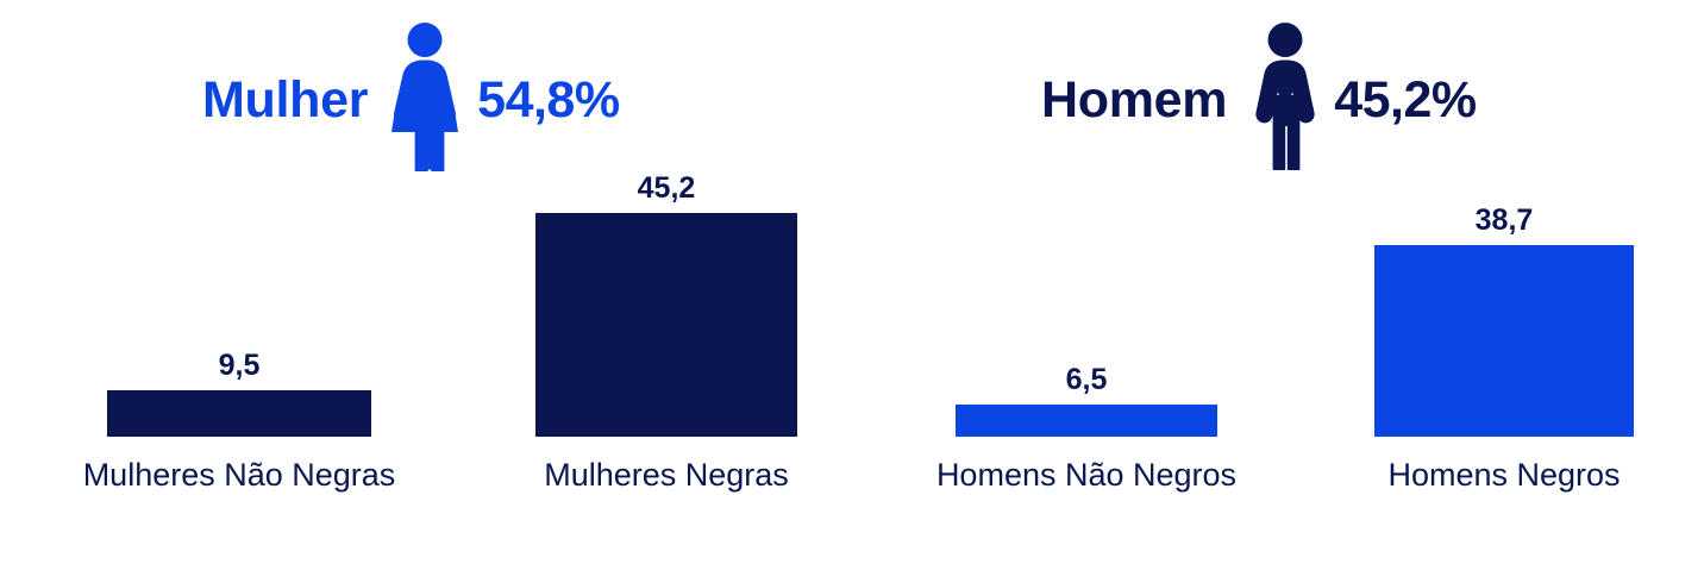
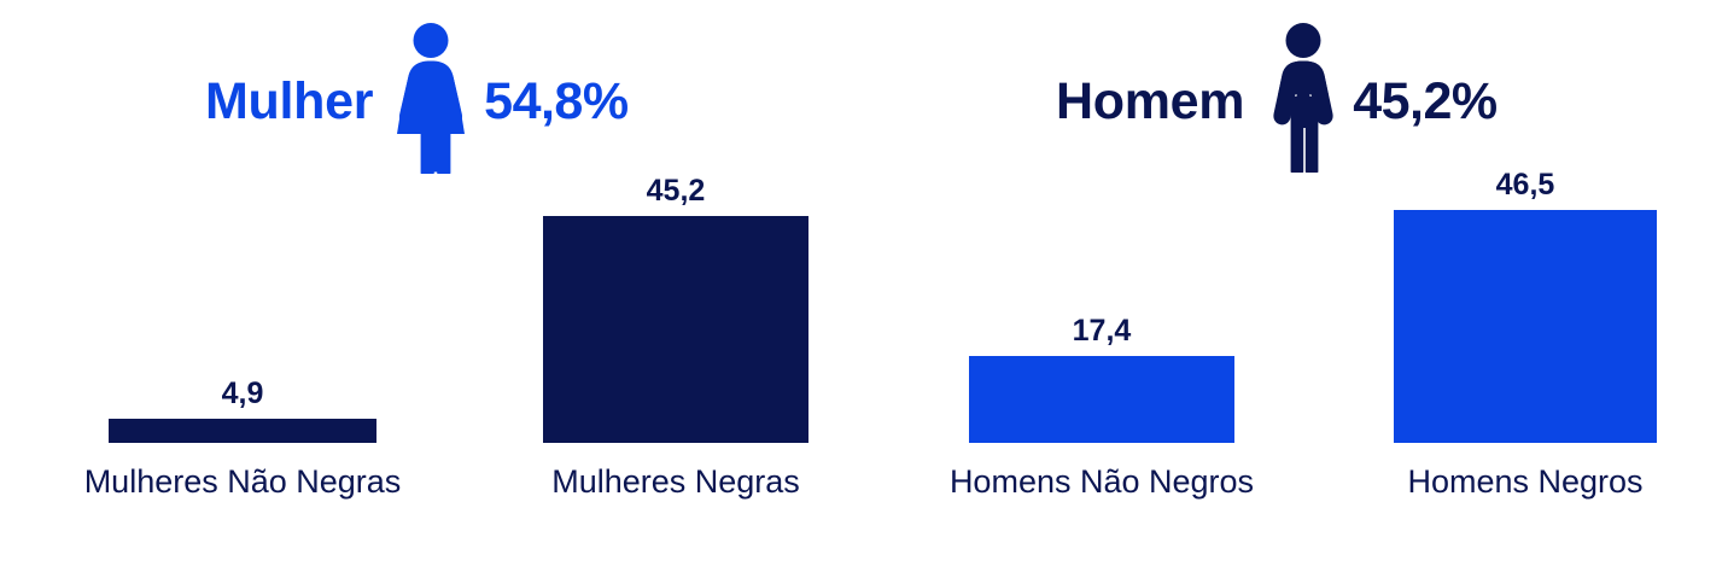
Mulheres Não Negras: 9,5 -> 4,9
Homens Não Negros: 6,5 -> 17,4
Homens Negros: 38,7 -> 46,5
